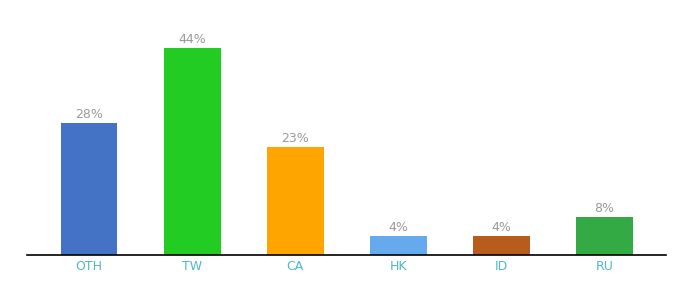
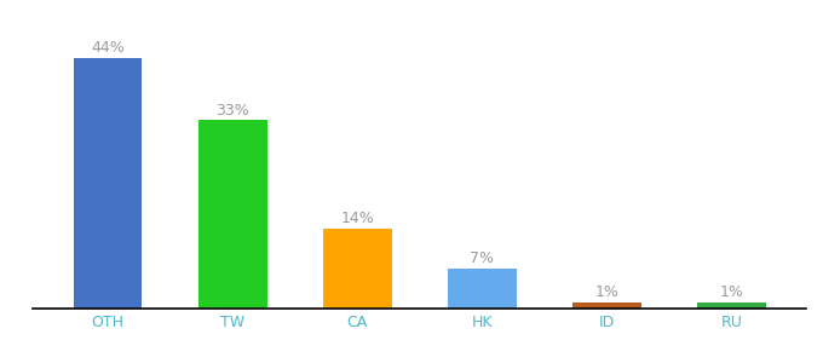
OTH: 28% -> 44%
TW: 44% -> 33%
CA: 23% -> 14%
HK: 4% -> 7%
ID: 4% -> 1%
RU: 8% -> 1%
